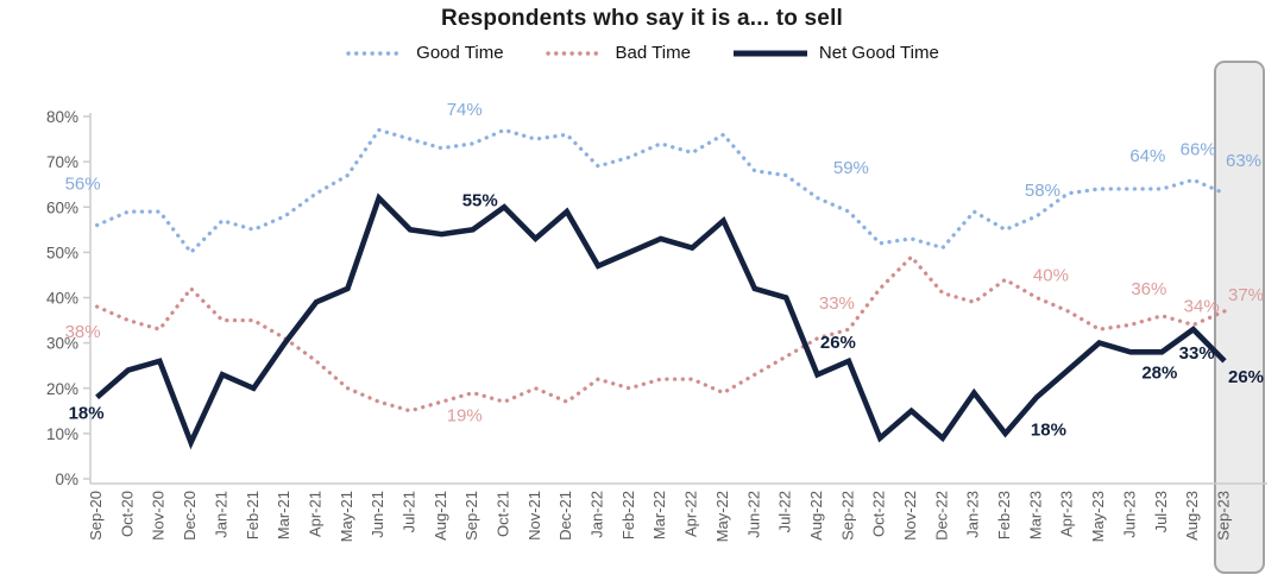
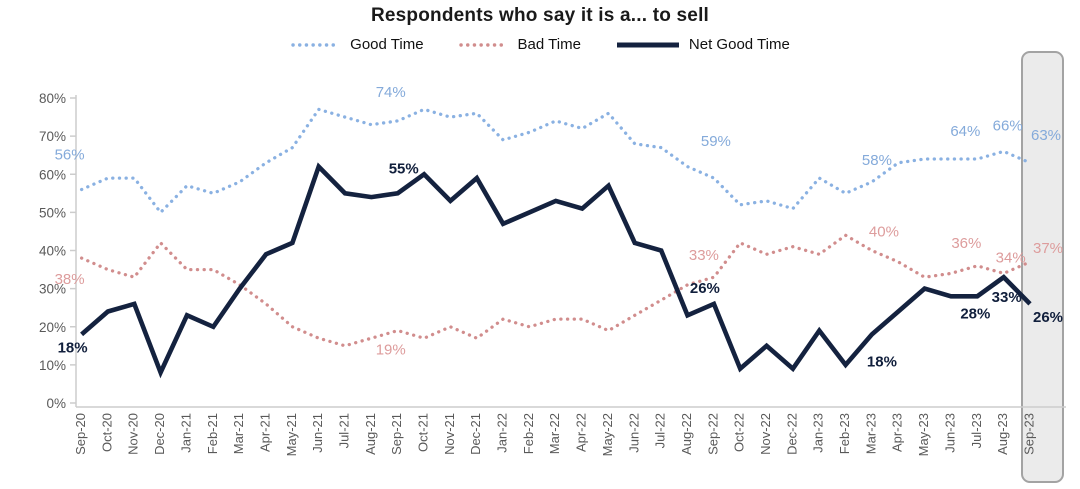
Bad Time/Nov-22: 49% -> 39%
